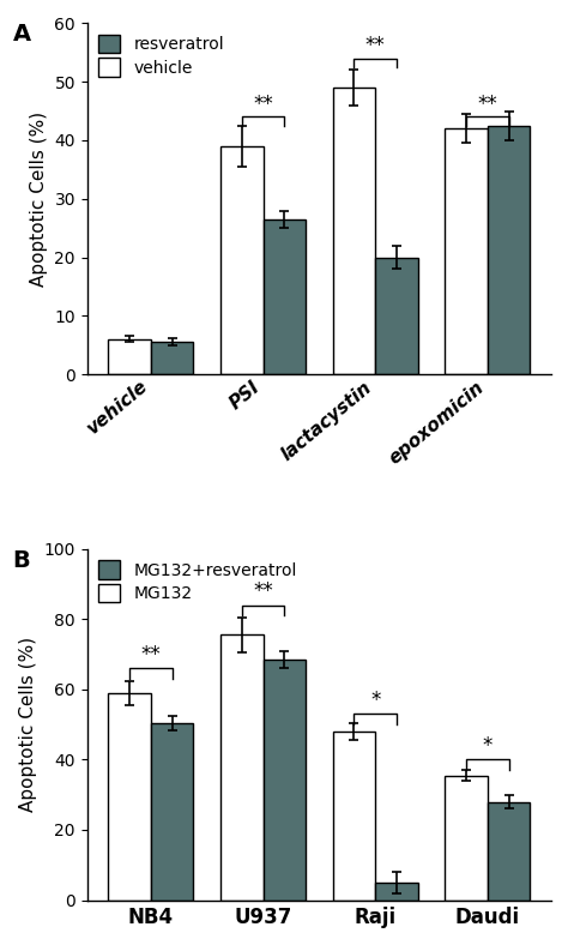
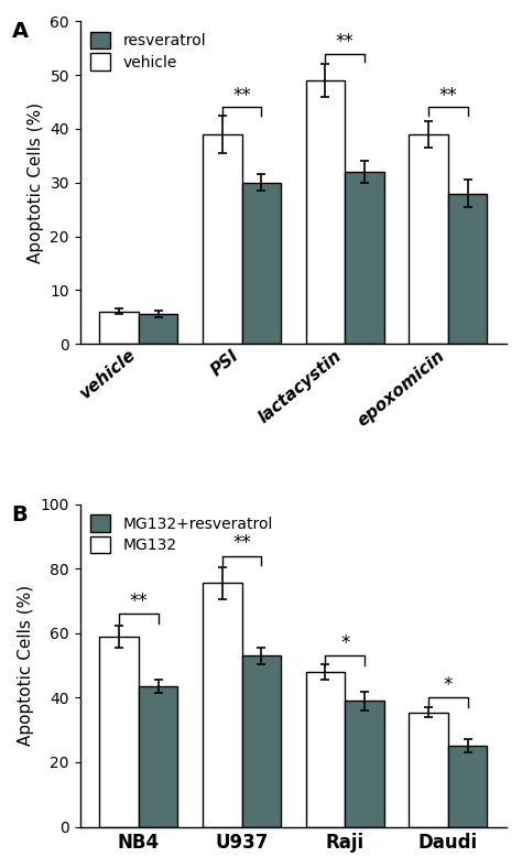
resveratrol/PSI: 26.5 -> 30.0
resveratrol/lactacystin: 20.0 -> 32.0
vehicle/epoxomicin: 42 -> 39
resveratrol/epoxomicin: 42.5 -> 28.0
MG132+resveratrol/NB4: 50.5 -> 43.5
MG132+resveratrol/U937: 68.5 -> 53.0
MG132+resveratrol/Raji: 5.0 -> 39.0
MG132+resveratrol/Daudi: 28.0 -> 25.0
